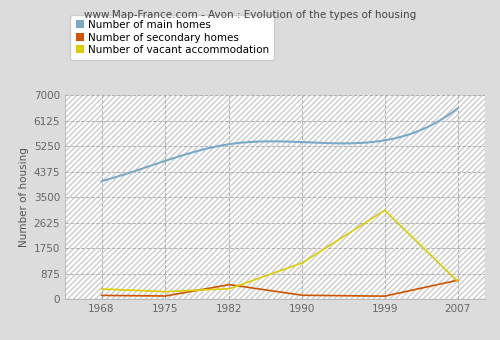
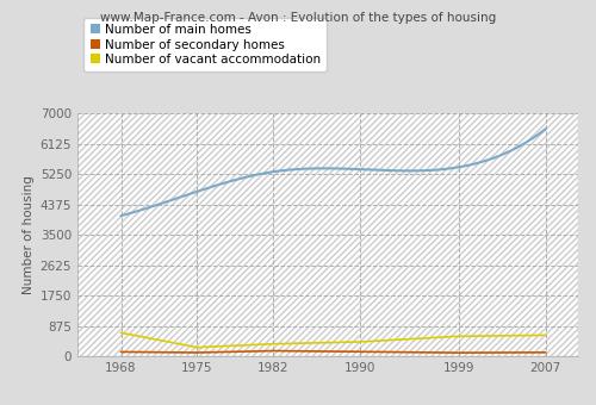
Number of vacant accommodation/1968: 350 -> 680
Number of secondary homes/1982: 500 -> 160
Number of vacant accommodation/1990: 1250 -> 420
Number of vacant accommodation/1999: 3050 -> 580
Number of secondary homes/2007: 650 -> 120
